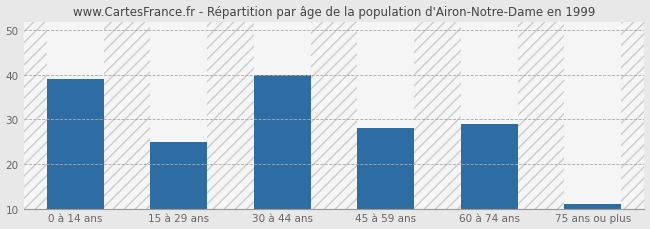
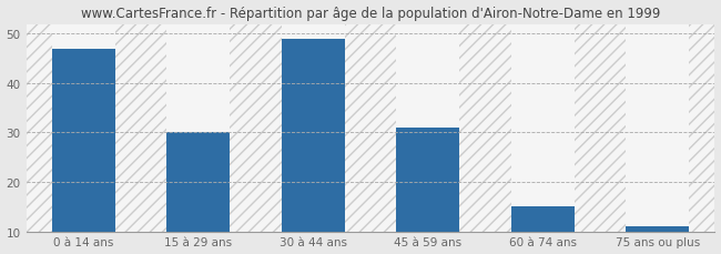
0 à 14 ans: 39 -> 47
15 à 29 ans: 25 -> 30
30 à 44 ans: 40 -> 49
45 à 59 ans: 28 -> 31
60 à 74 ans: 29 -> 15
